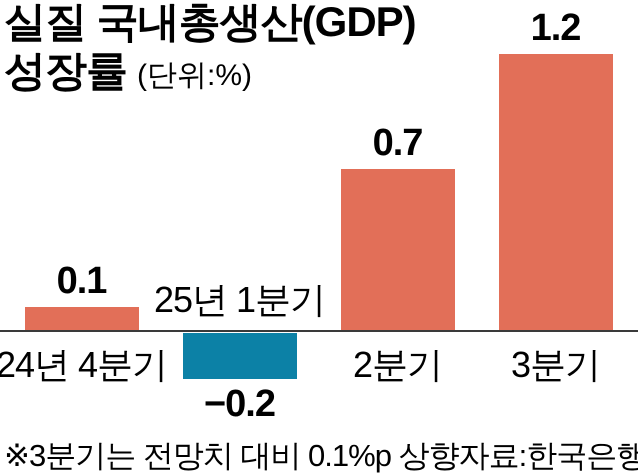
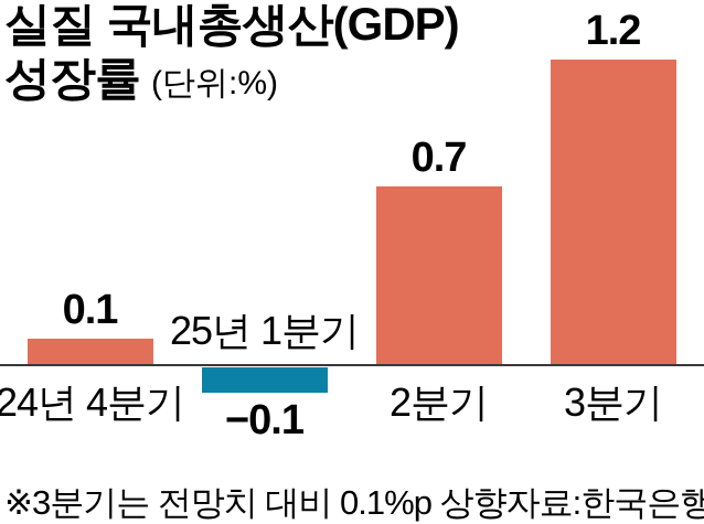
25년 1분기: −0.2 -> −0.1
